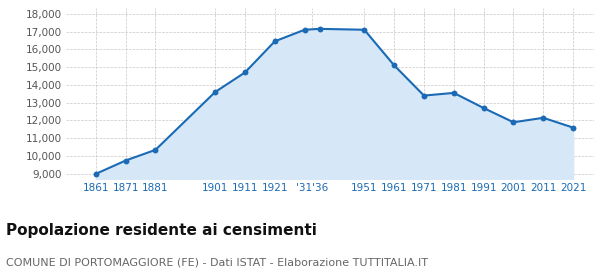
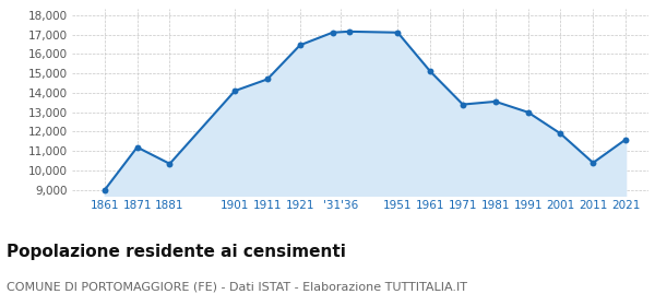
1871: 9,800 -> 11,200
1901: 13,600 -> 14,100
1991: 12,700 -> 13,000
2011: 12,200 -> 10,400
